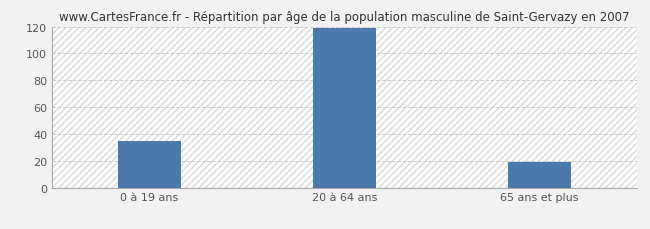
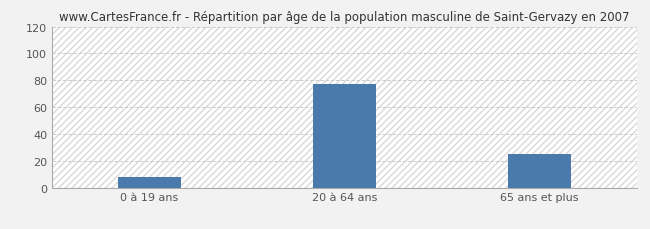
0 à 19 ans: 35 -> 8
20 à 64 ans: 119 -> 77
65 ans et plus: 19 -> 25
